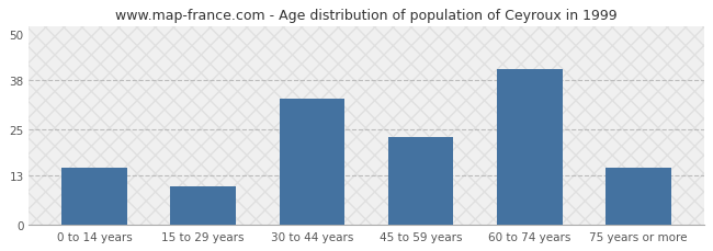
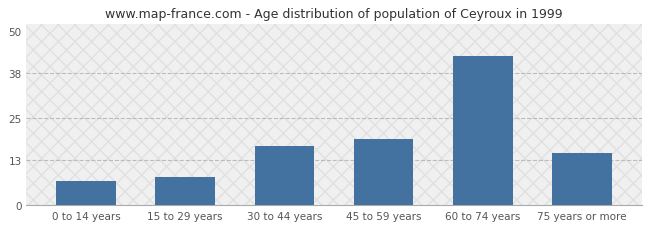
0 to 14 years: 15 -> 7
15 to 29 years: 10 -> 8
30 to 44 years: 33 -> 17
45 to 59 years: 23 -> 19
60 to 74 years: 41 -> 43
